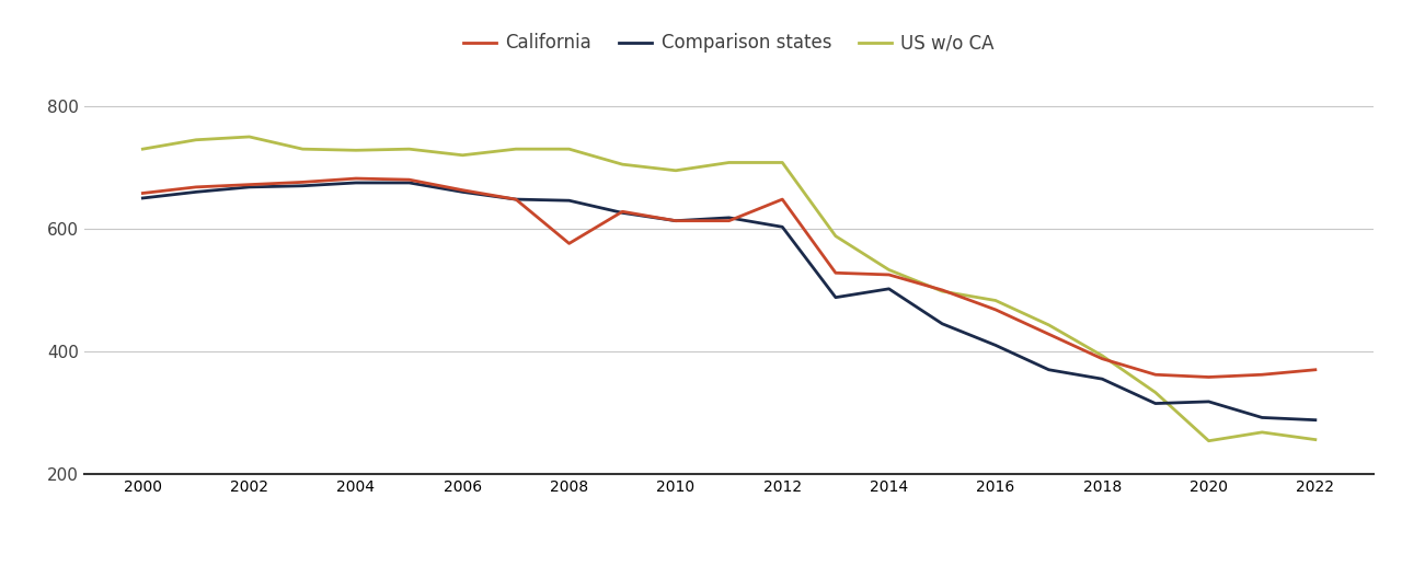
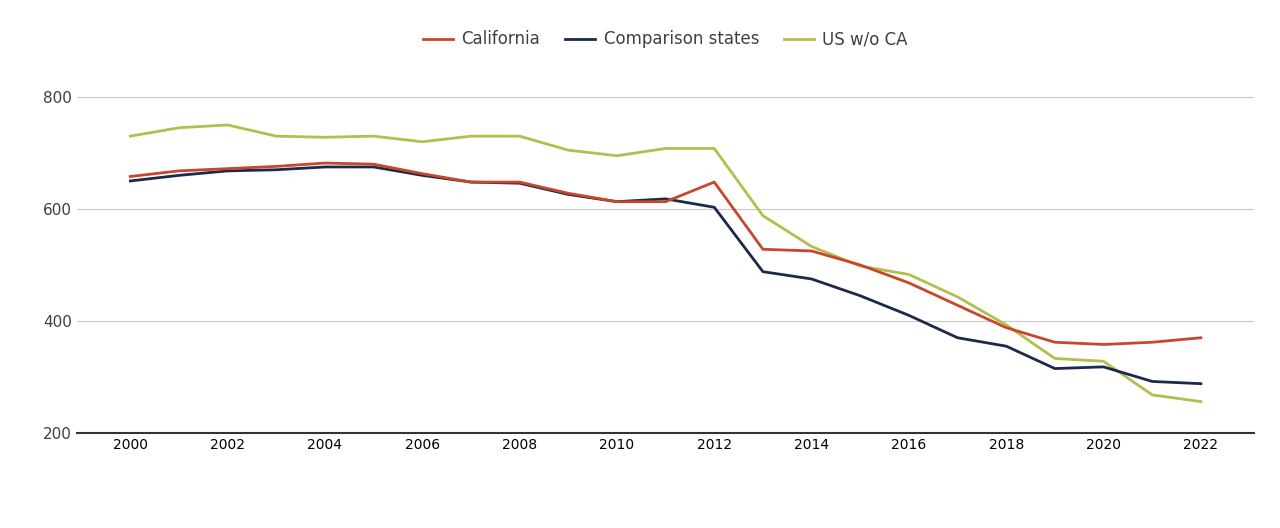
California/2008: 576 -> 648
Comparison states/2014: 502 -> 475
US w/o CA/2020: 254 -> 328
